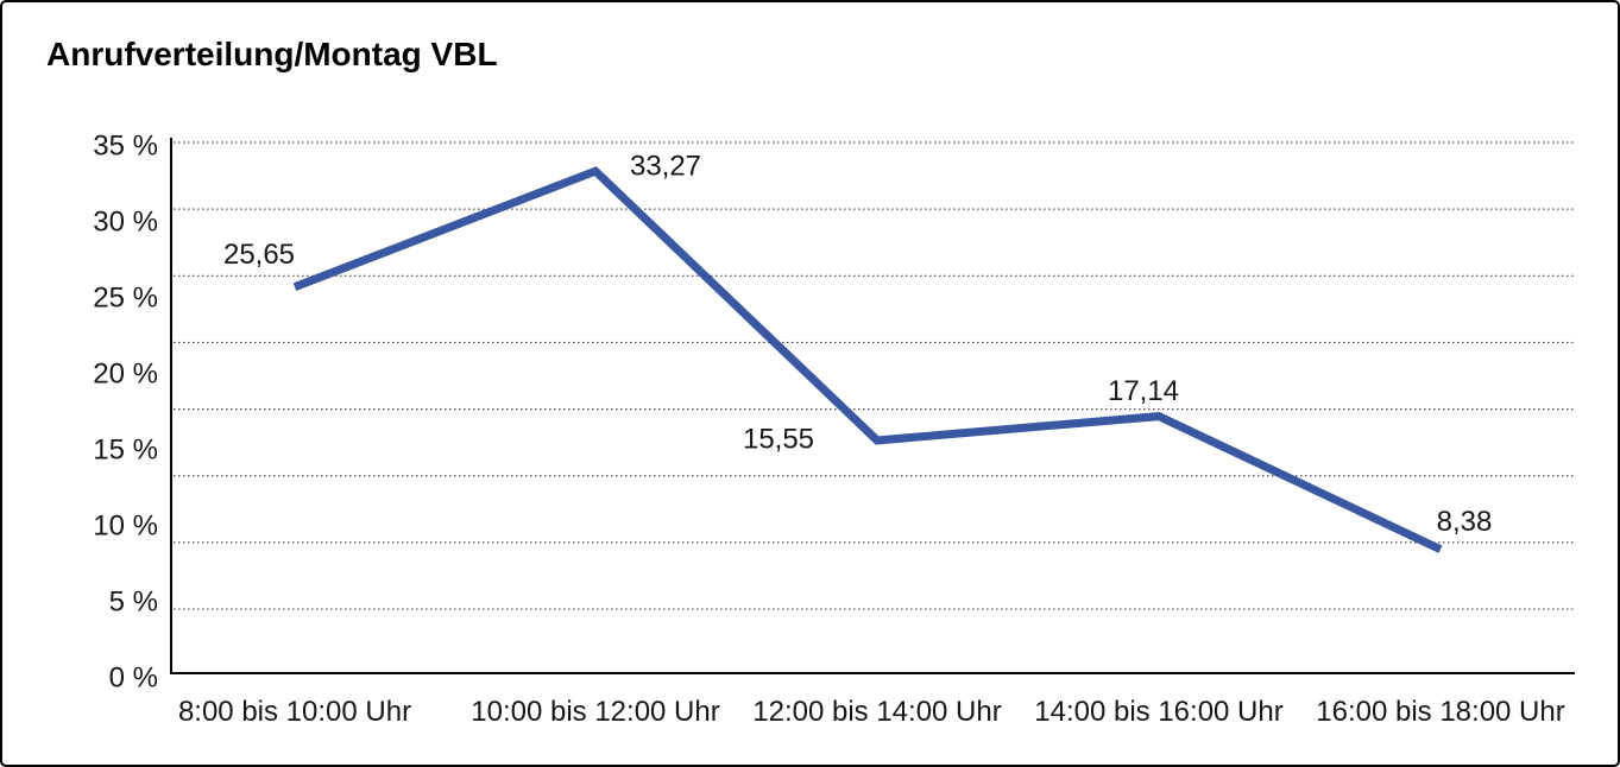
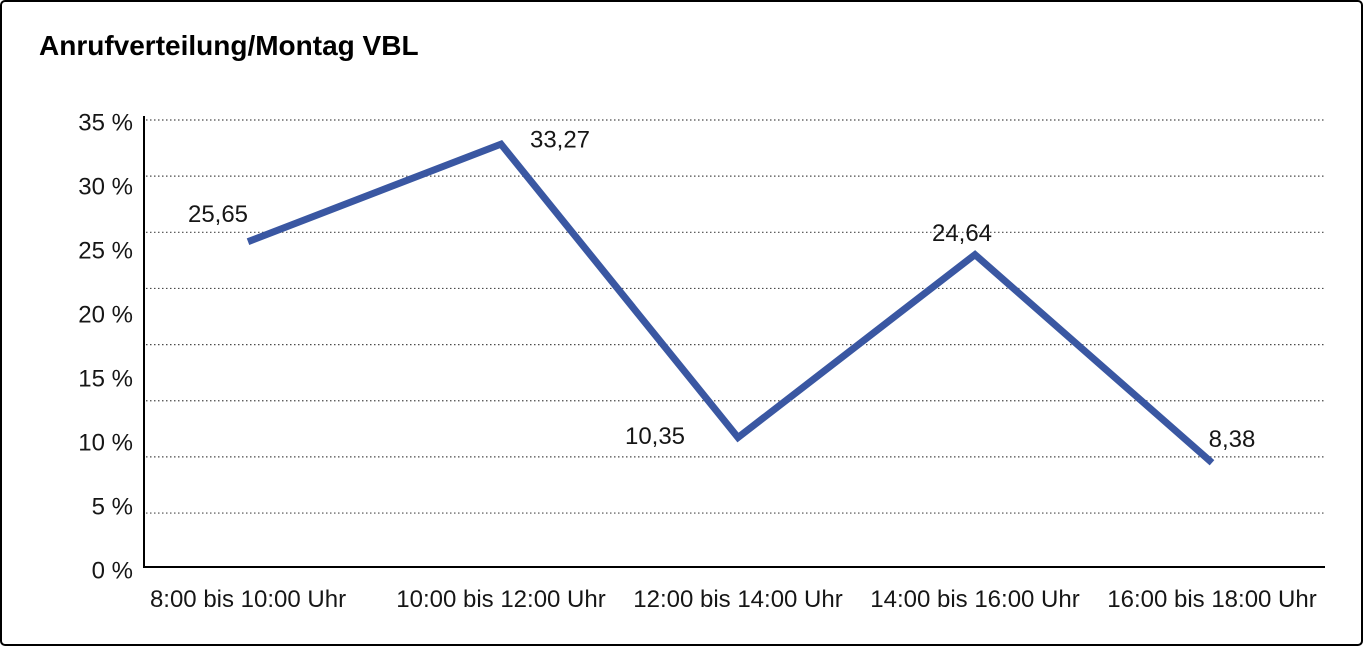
12:00 bis 14:00 Uhr: 15,55 -> 10,35
14:00 bis 16:00 Uhr: 17,14 -> 24,64
